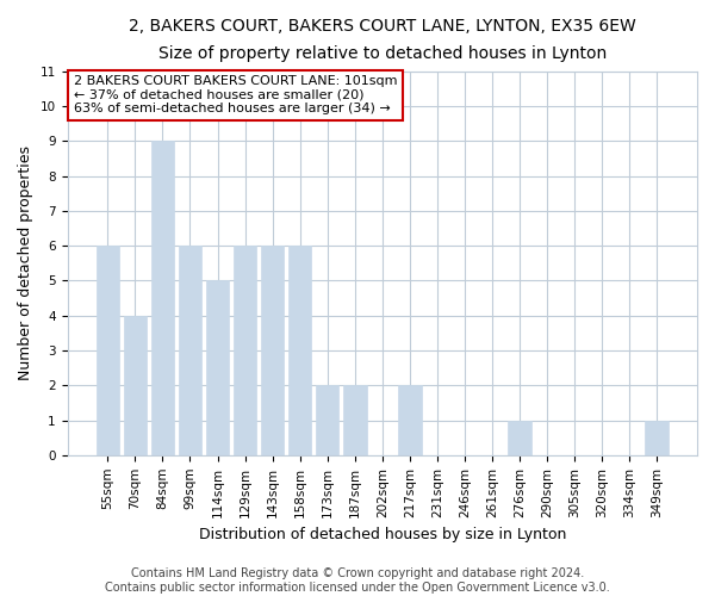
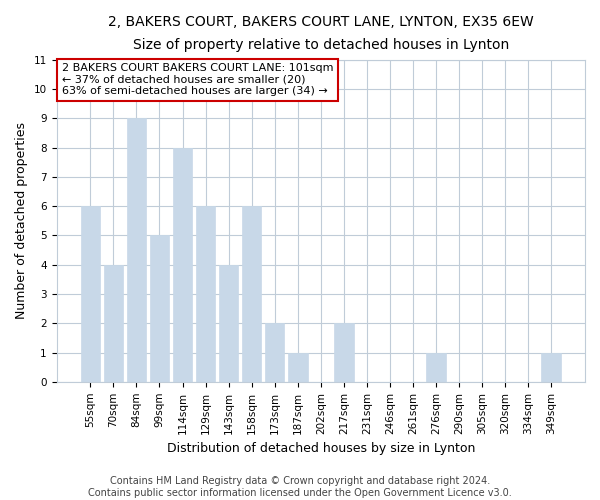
99sqm: 6 -> 5
114sqm: 5 -> 8
143sqm: 6 -> 4
187sqm: 2 -> 1
